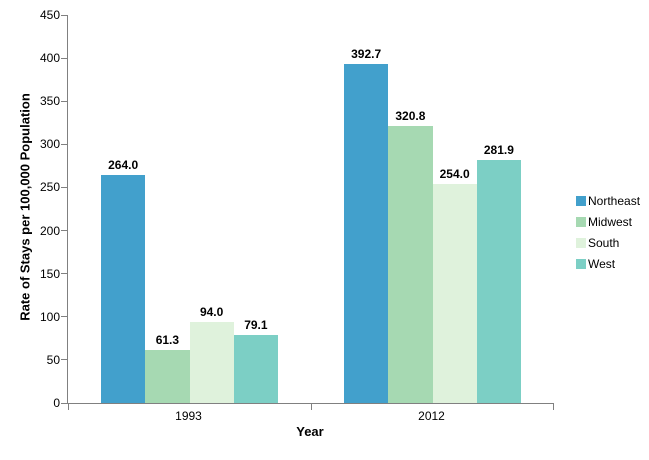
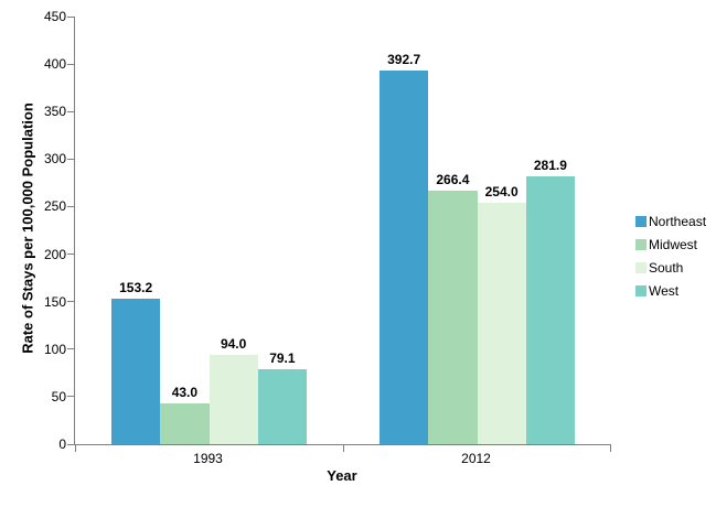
Northeast/1993: 264.0 -> 153.2
Midwest/1993: 61.3 -> 43.0
Midwest/2012: 320.8 -> 266.4
